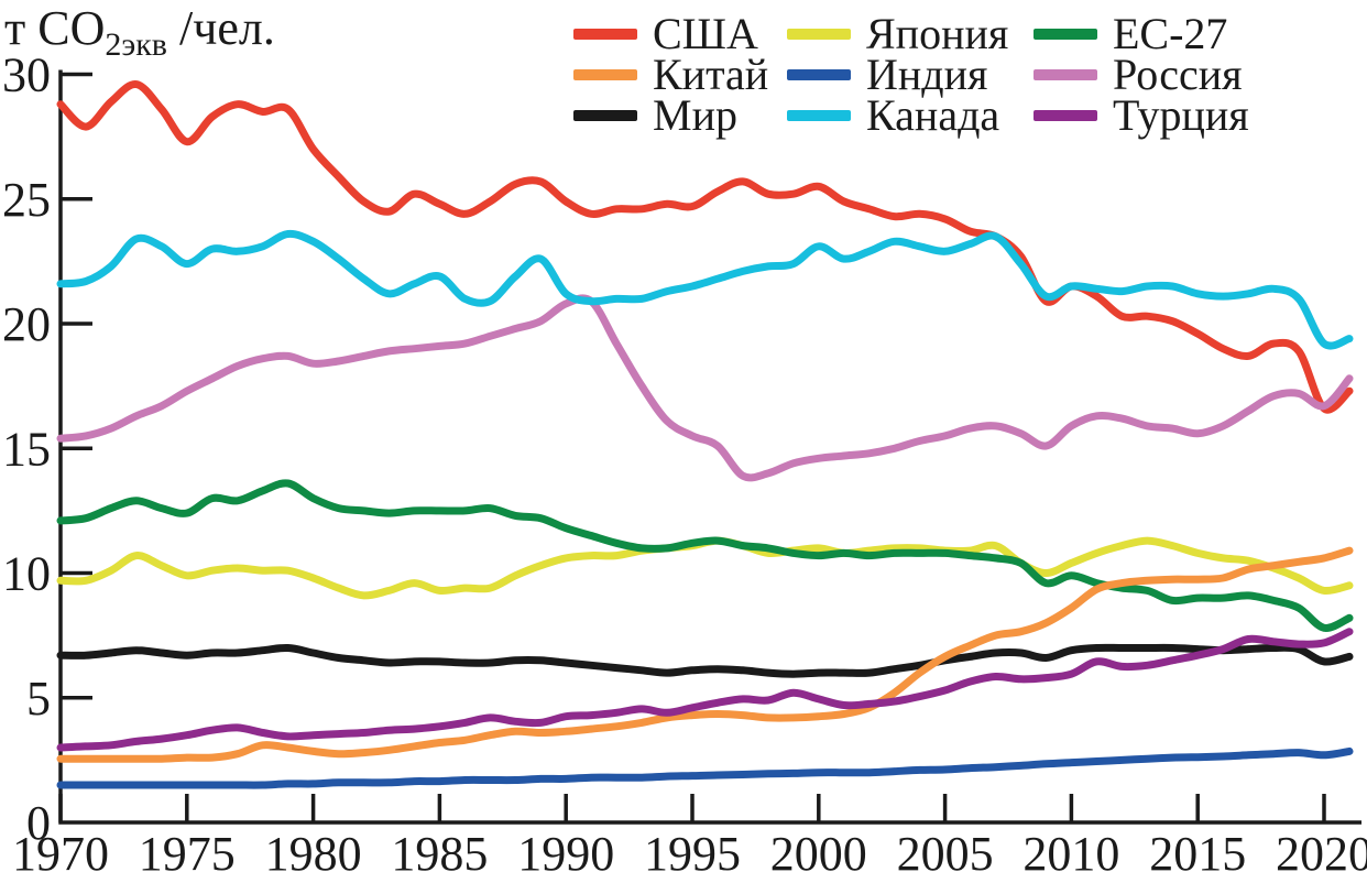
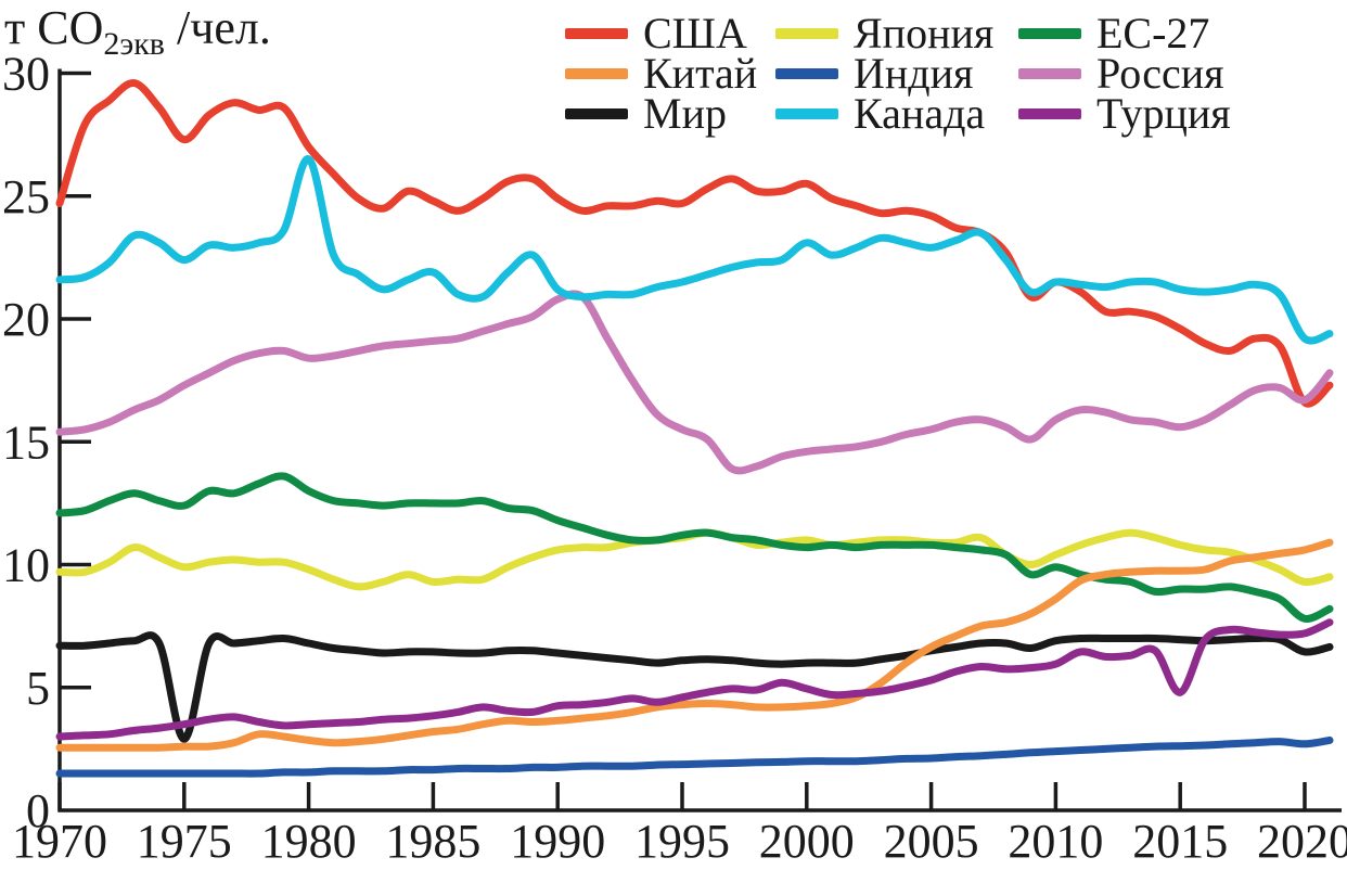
США/1970: 28.8 -> 24.7
Мир/1975: 6.7 -> 2.9
Канада/1980: 23.3 -> 26.5
Турция/2015: 6.7 -> 4.8
